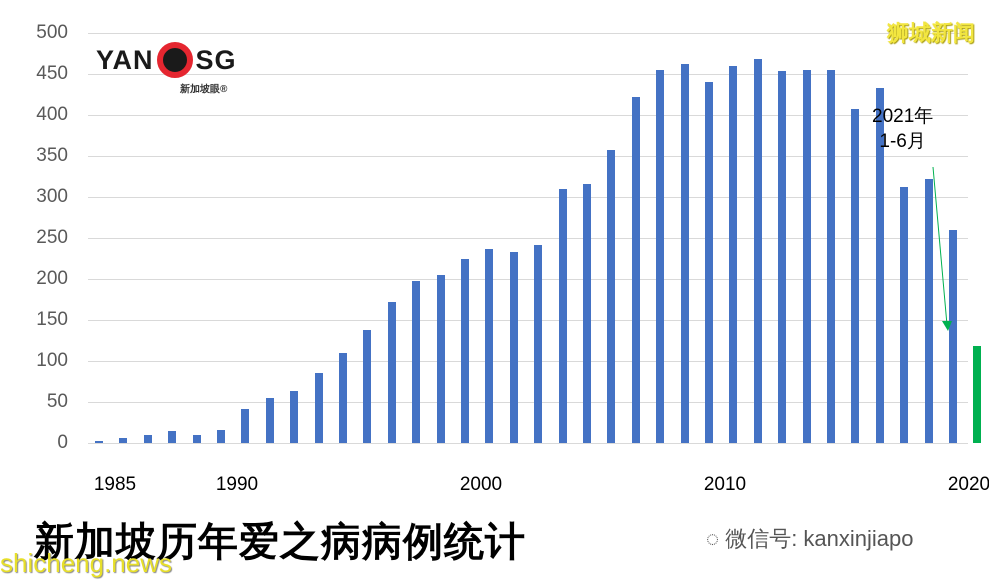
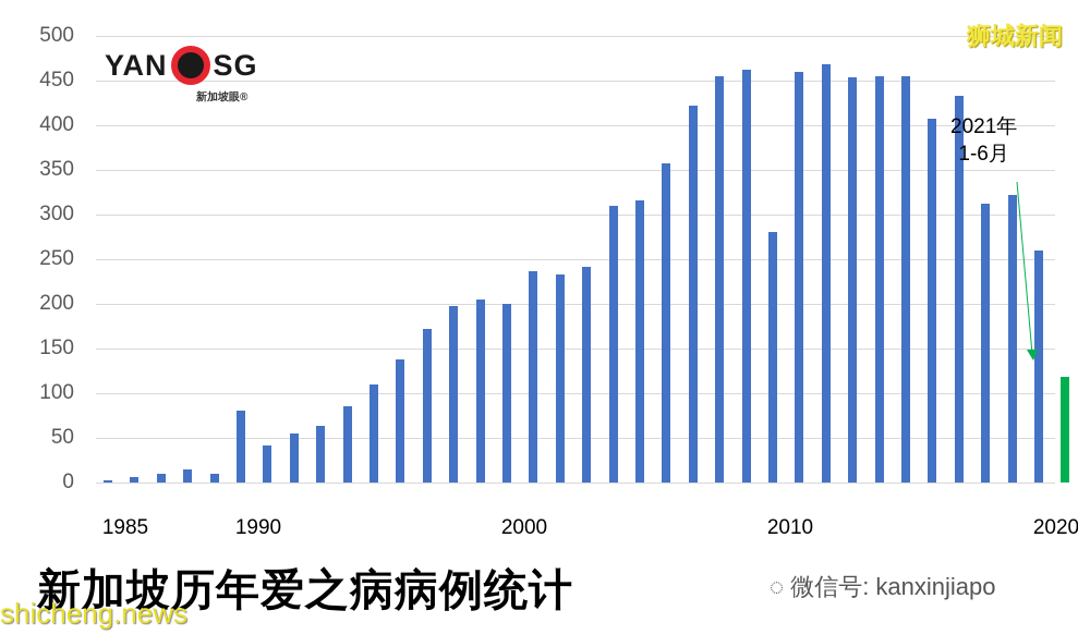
1990: 20 -> 80
2000: 220 -> 200
2010: 440 -> 280
